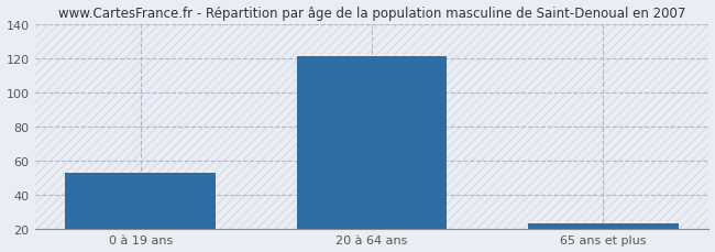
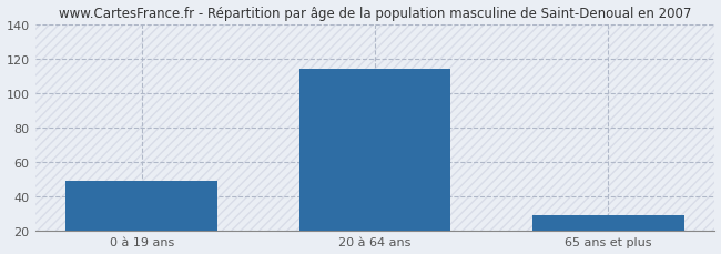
0 à 19 ans: 53 -> 49
20 à 64 ans: 121 -> 114
65 ans et plus: 23 -> 29
